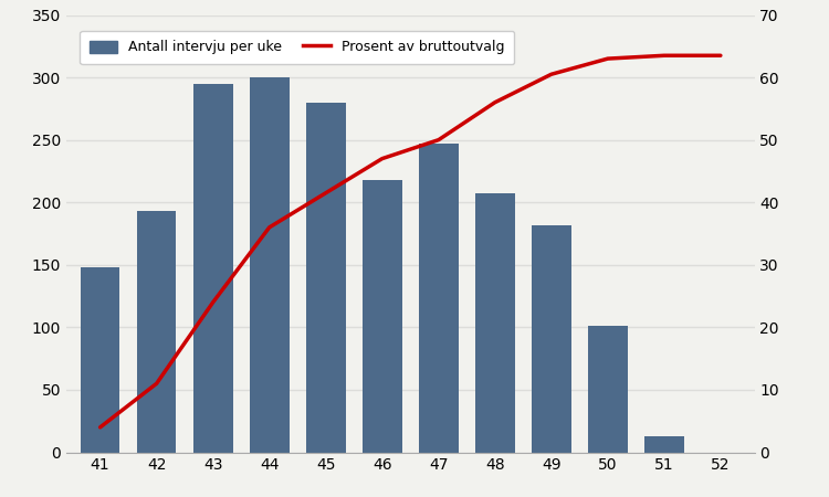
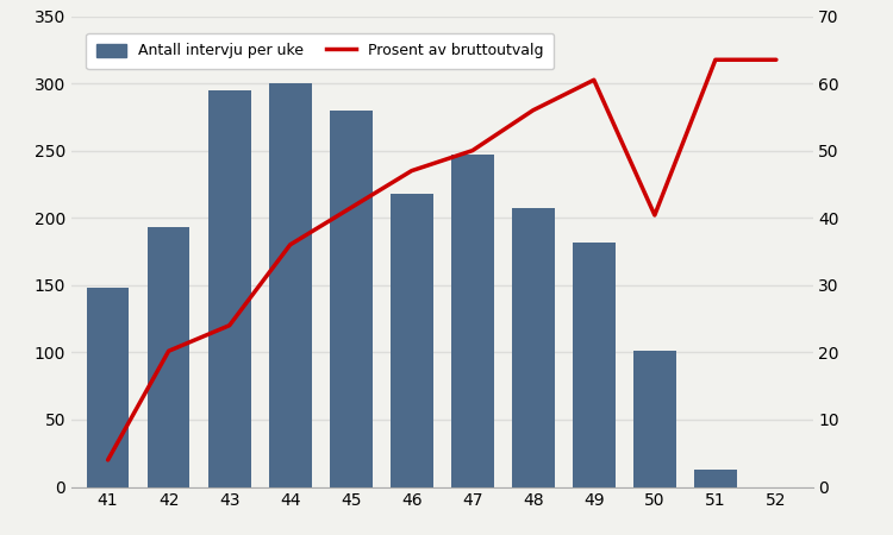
Prosent av bruttoutvalg/42: 11.0 -> 20.2
Prosent av bruttoutvalg/50: 63.0 -> 40.4
